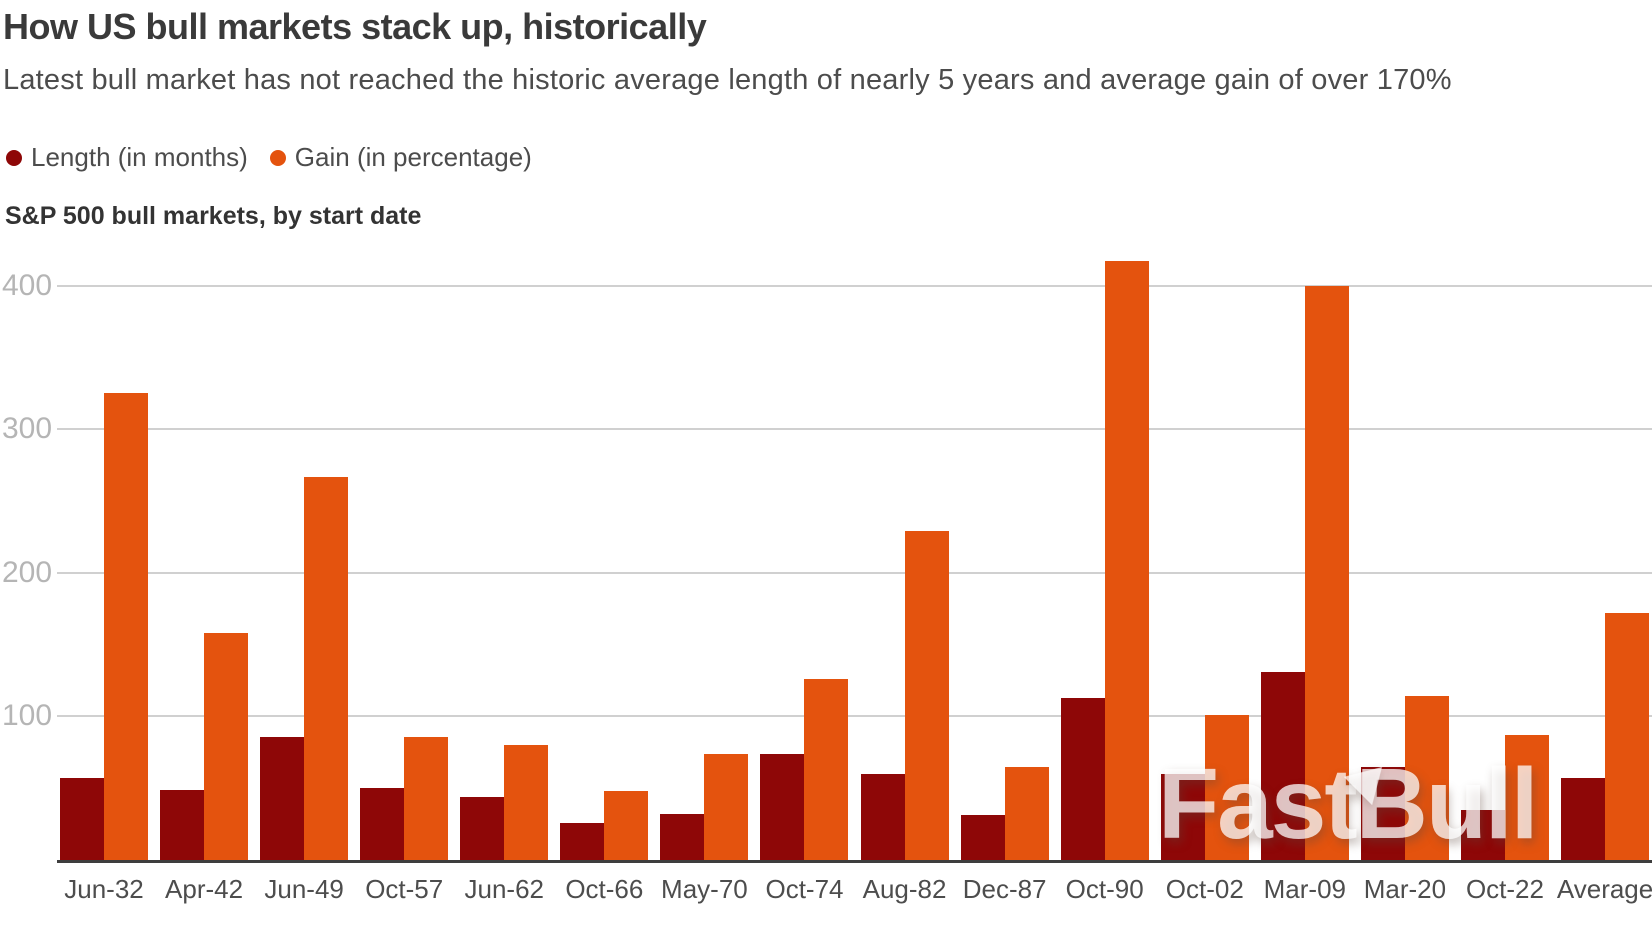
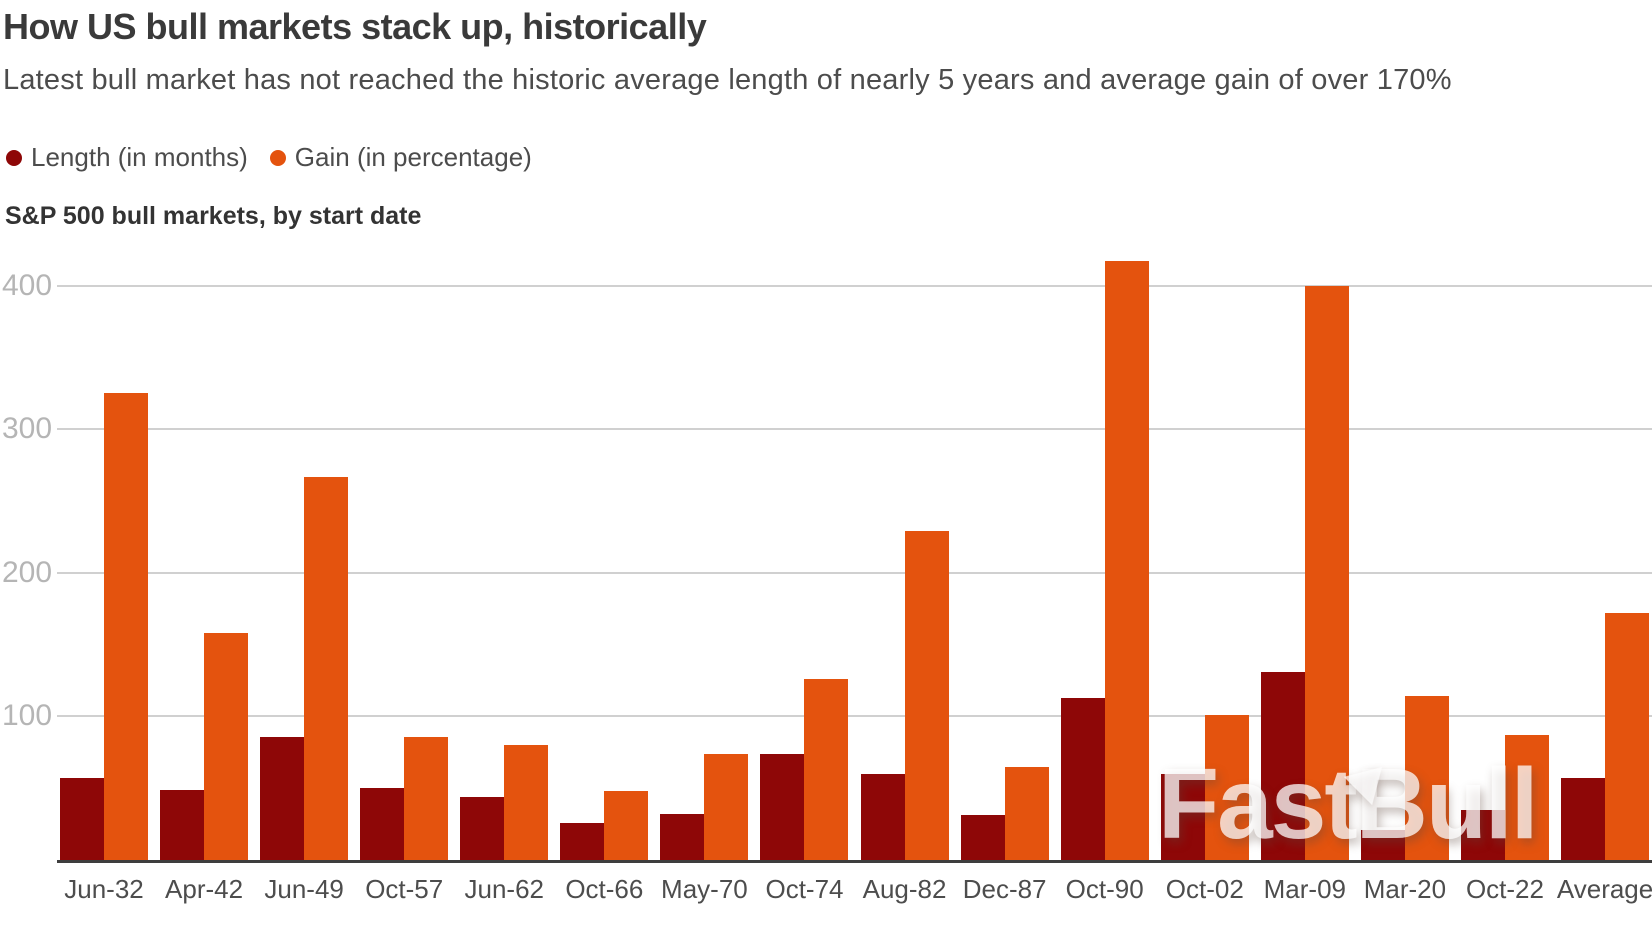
Length (in months)/Mar-20: 65 -> 21
